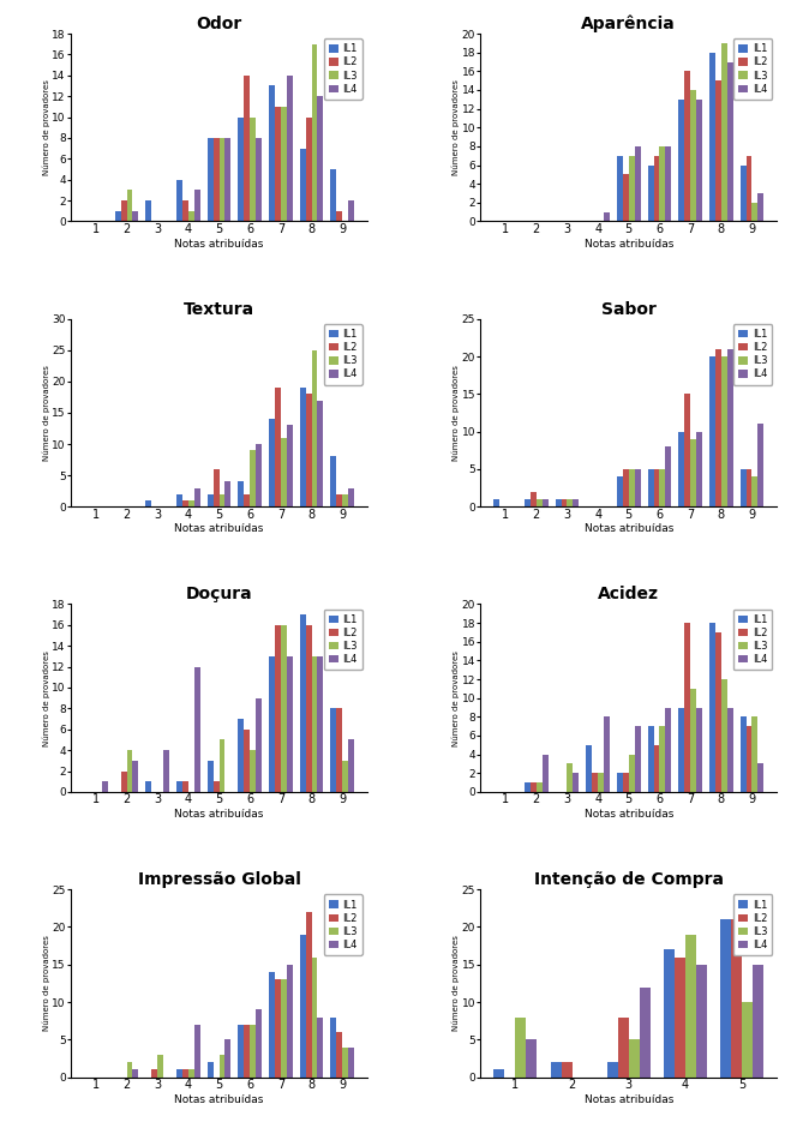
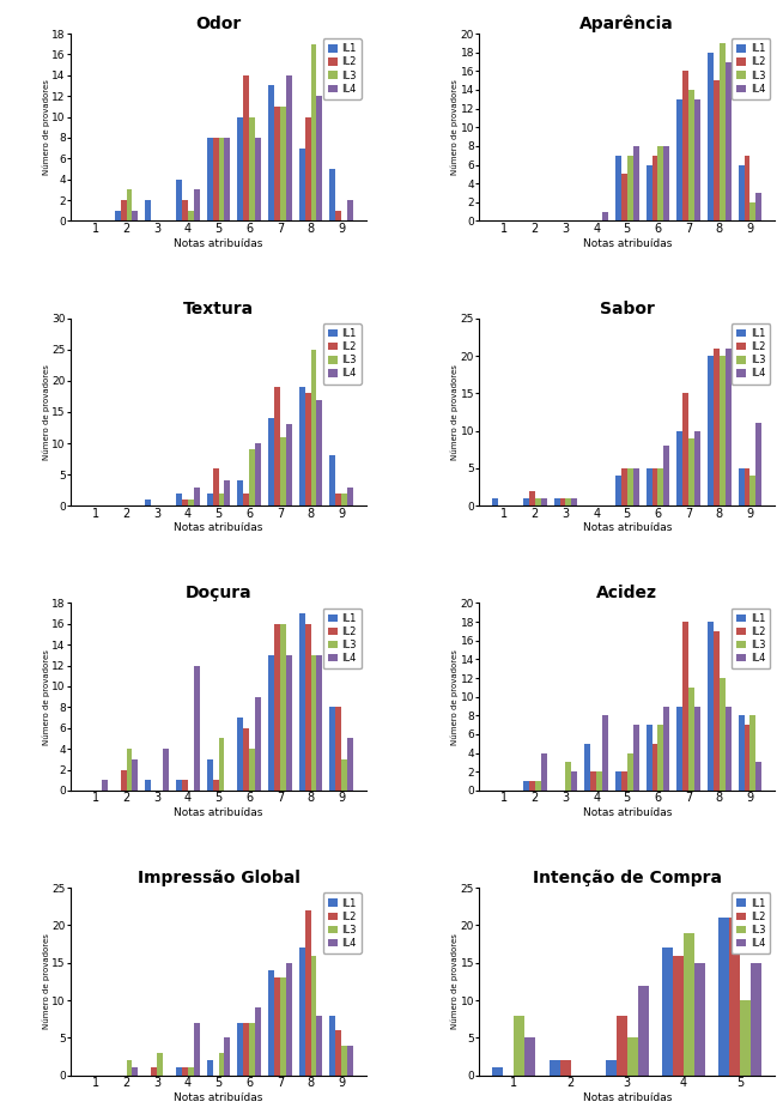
Impressão Global/IL1/8: 19 -> 17
